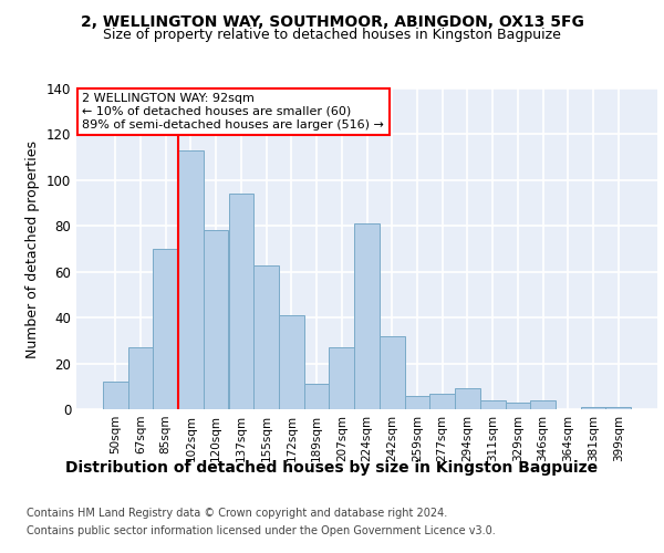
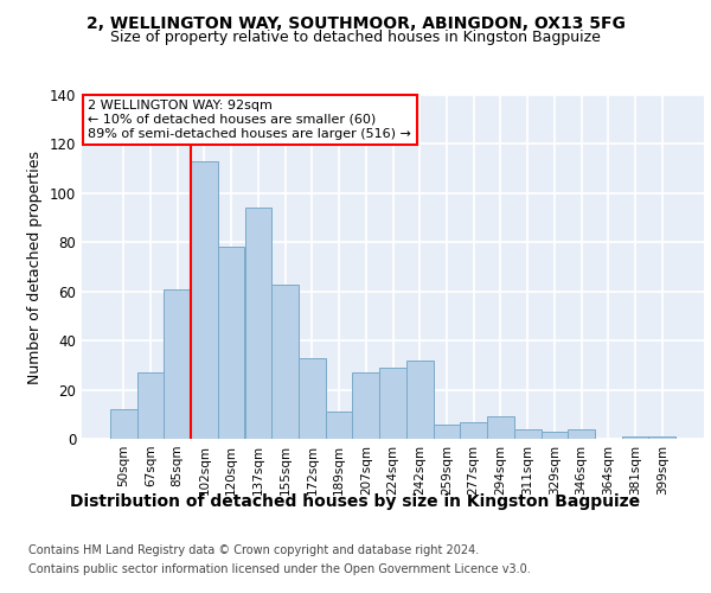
85sqm: 70 -> 61
172sqm: 41 -> 33
224sqm: 81 -> 29
